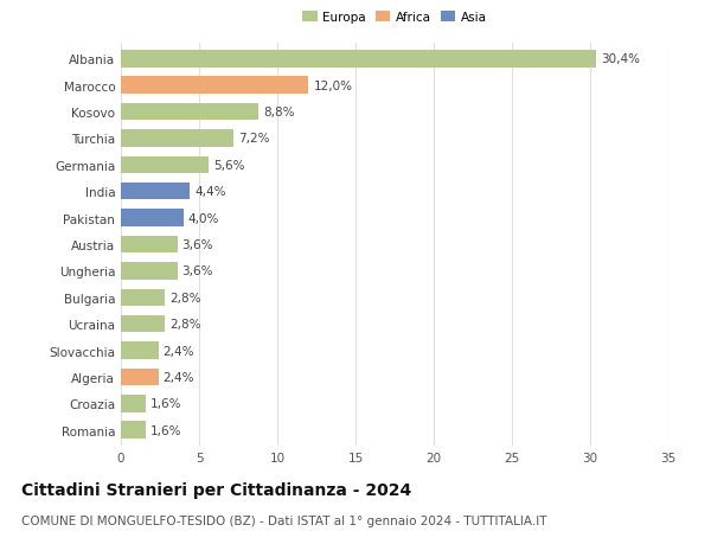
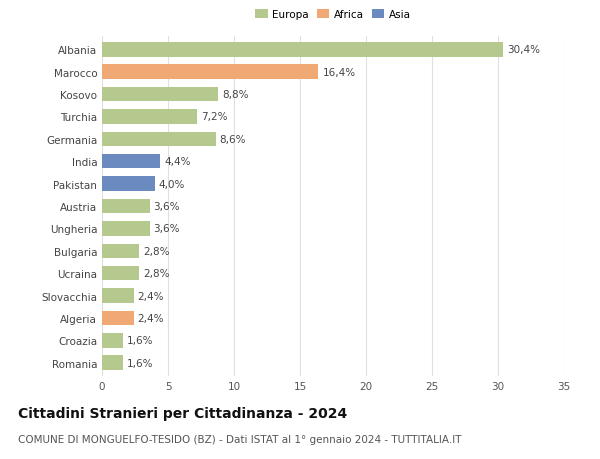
Marocco: 12,0% -> 16,4%
Germania: 5,6% -> 8,6%
